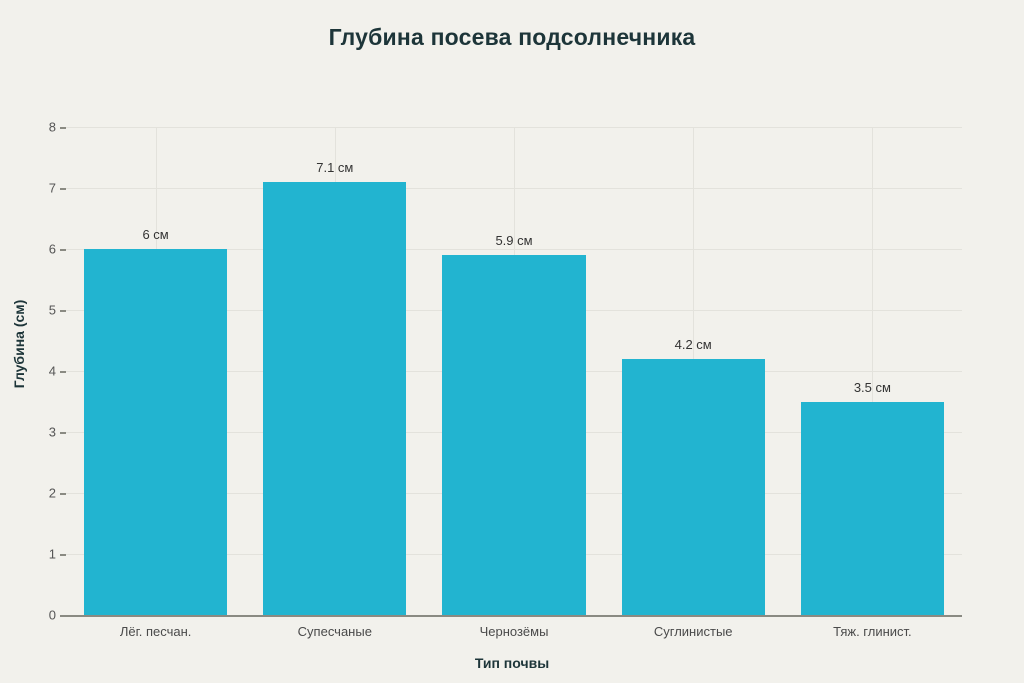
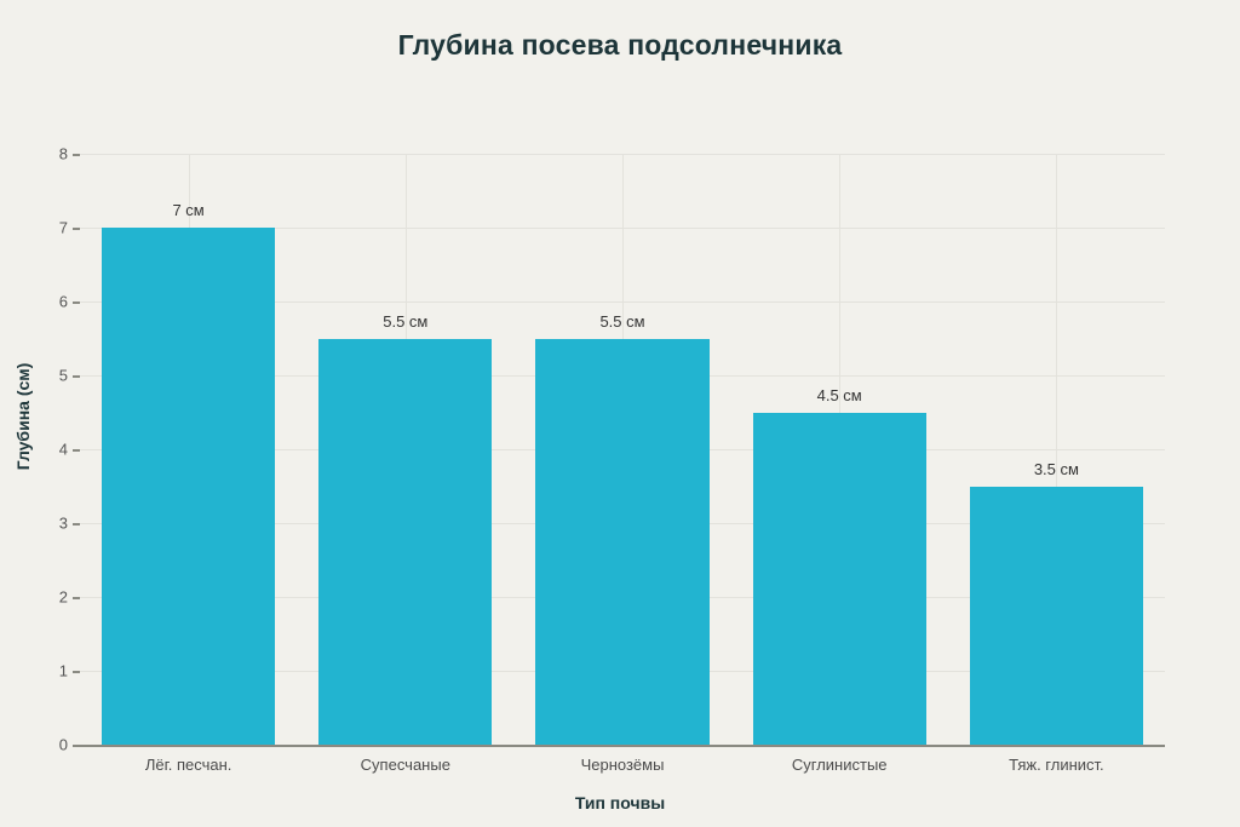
Лёг. песчан.: 6 -> 7
Супесчаные: 7.1 -> 5.5
Чернозёмы: 5.9 -> 5.5
Суглинистые: 4.2 -> 4.5
